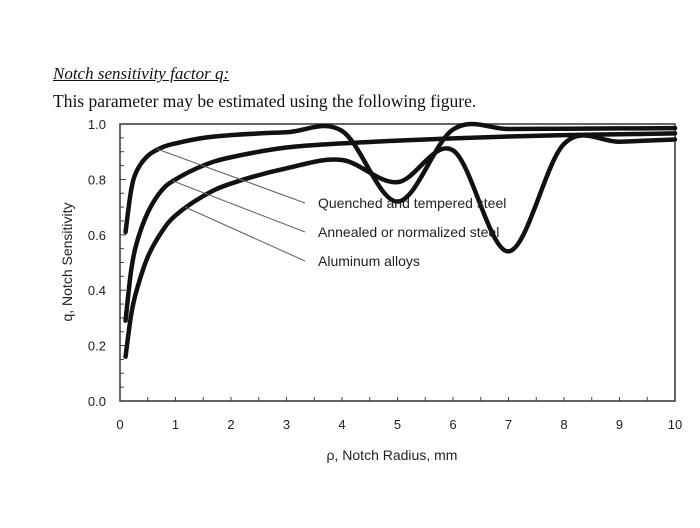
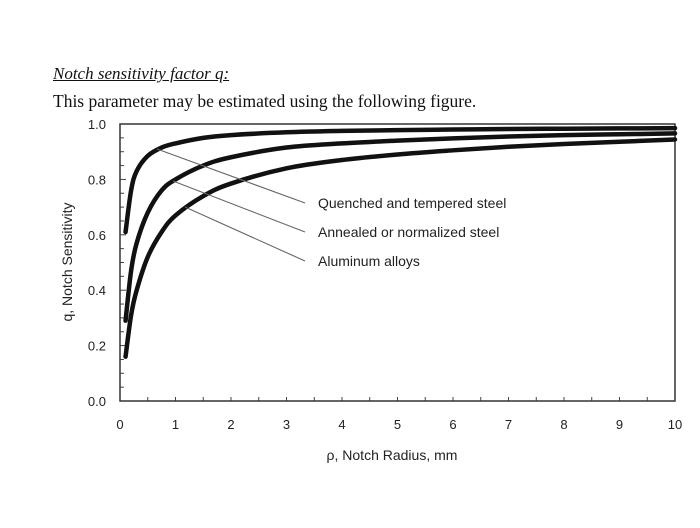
Quenched and tempered steel/5: 0.72 -> 0.98
Aluminum alloys/5: 0.79 -> 0.89
Aluminum alloys/7: 0.54 -> 0.92
